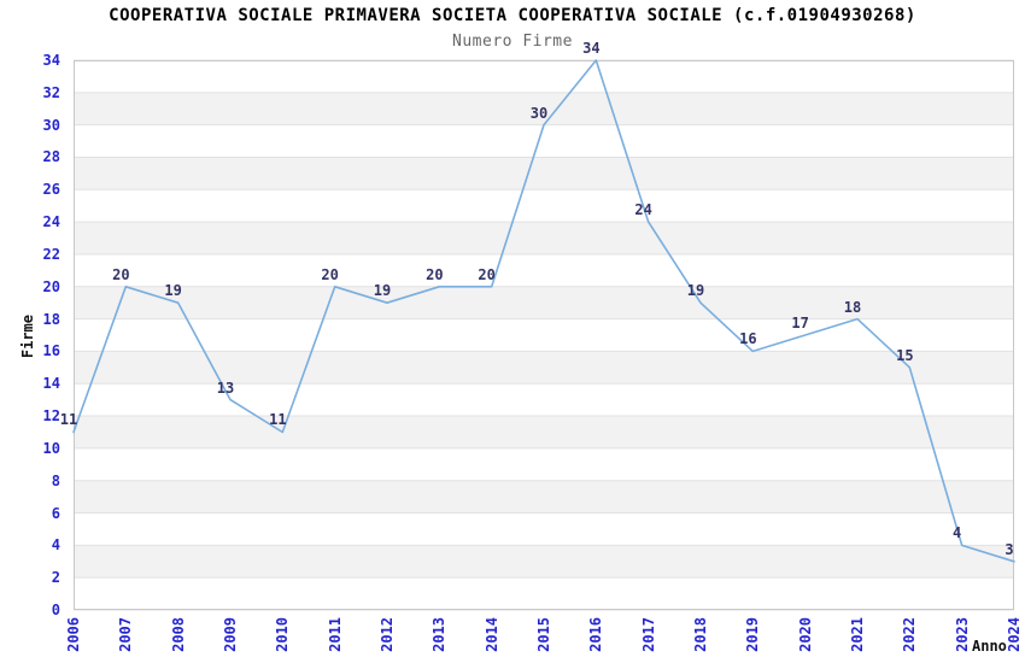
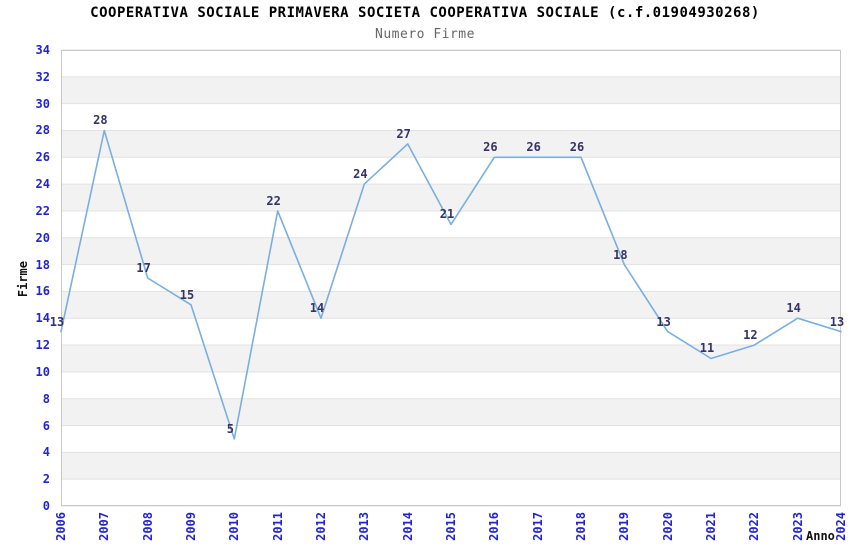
2006: 11 -> 13
2007: 20 -> 28
2008: 19 -> 17
2009: 13 -> 15
2010: 11 -> 5
2011: 20 -> 22
2012: 19 -> 14
2013: 20 -> 24
2014: 20 -> 27
2015: 30 -> 21
2016: 34 -> 26
2017: 24 -> 26
2018: 19 -> 26
2019: 16 -> 18
2020: 17 -> 13
2021: 18 -> 11
2022: 15 -> 12
2023: 4 -> 14
2024: 3 -> 13
